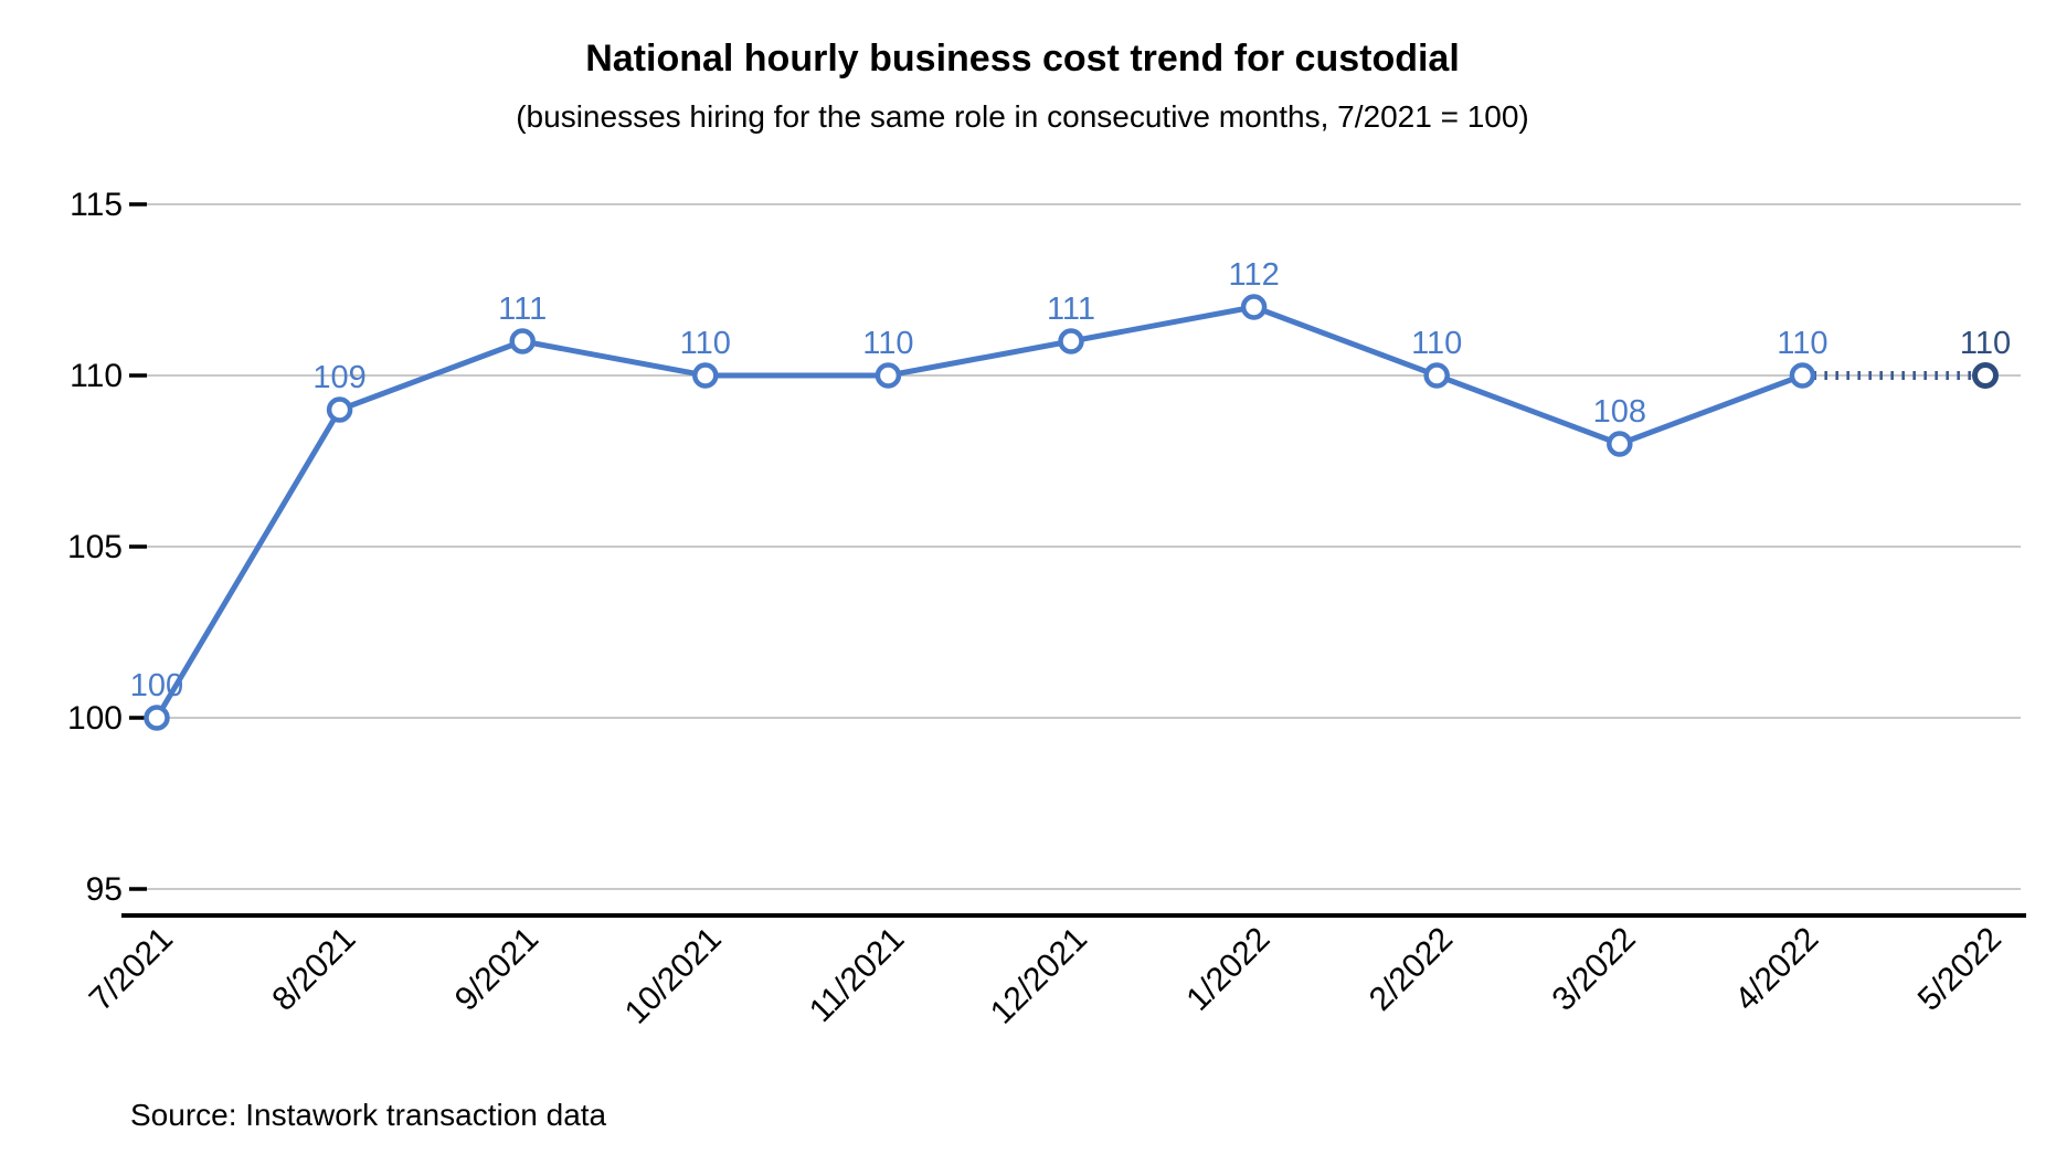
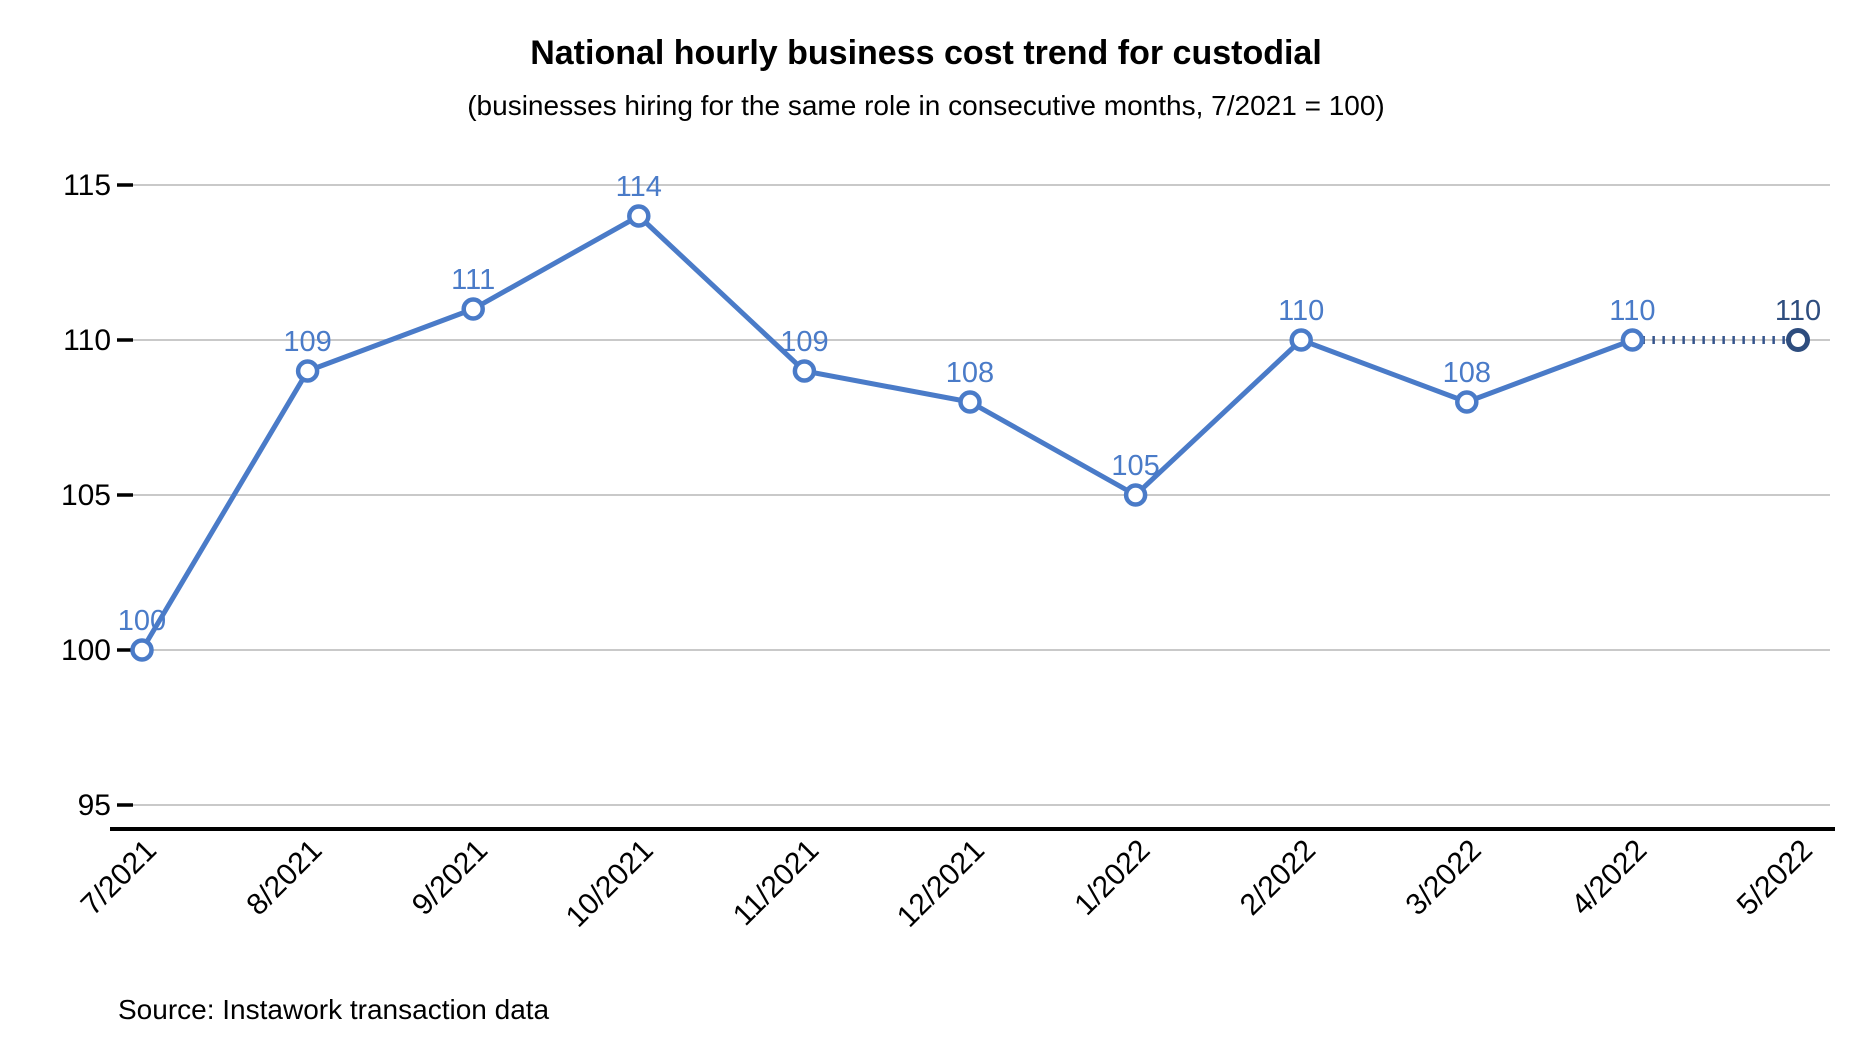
10/2021: 110 -> 114
11/2021: 110 -> 109
12/2021: 111 -> 108
1/2022: 112 -> 105
